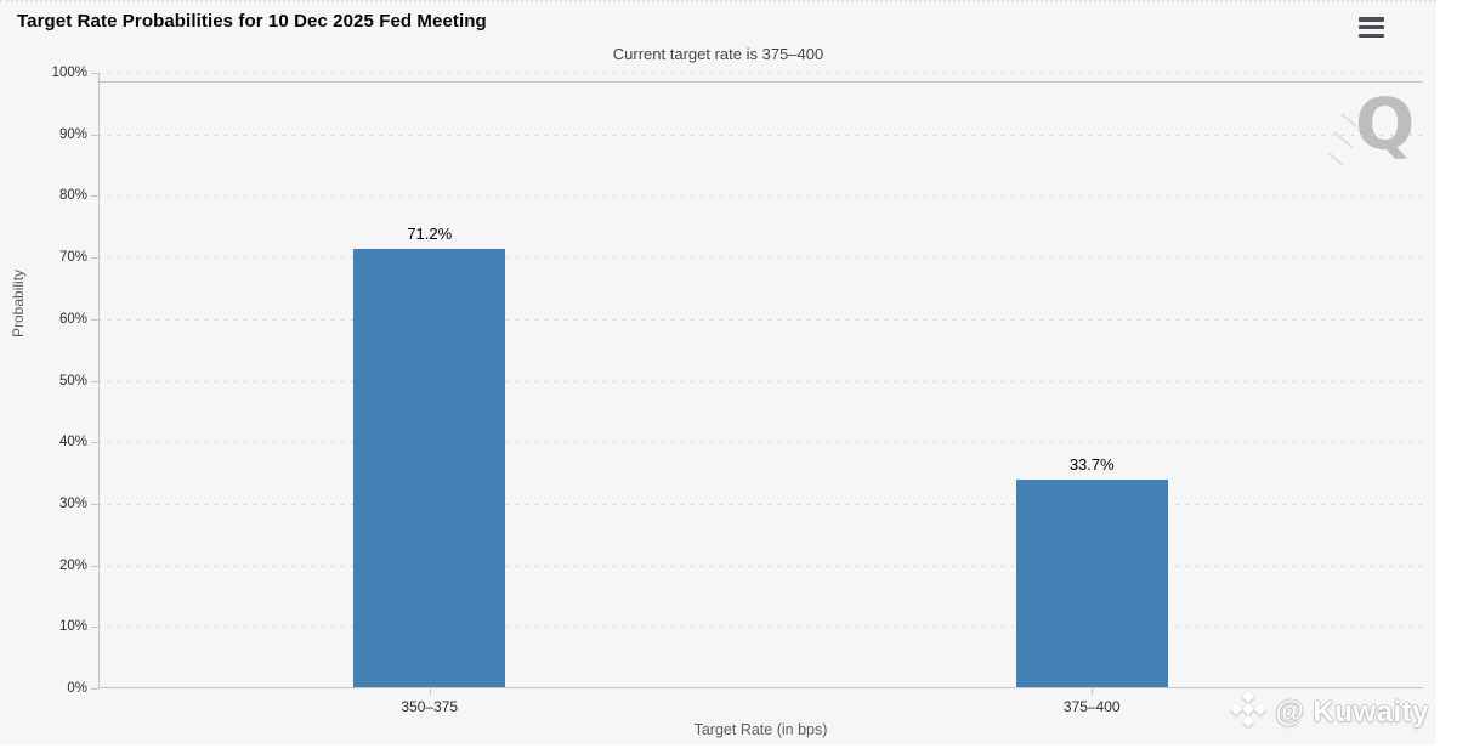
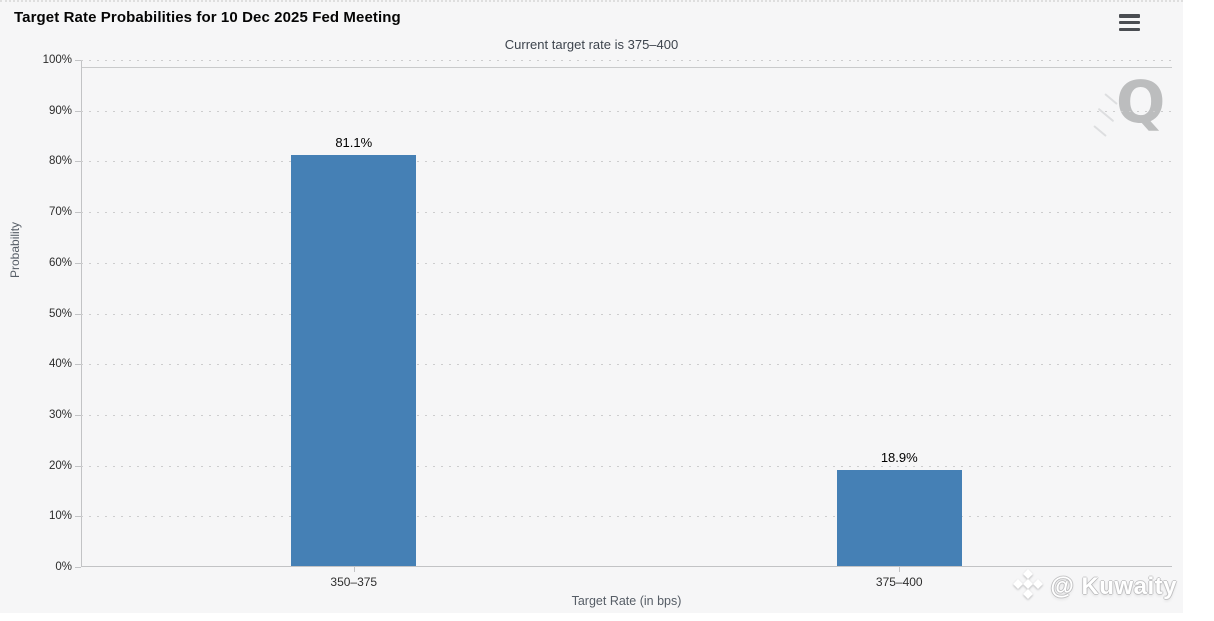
350–375: 71.2% -> 81.1%
375–400: 33.7% -> 18.9%
